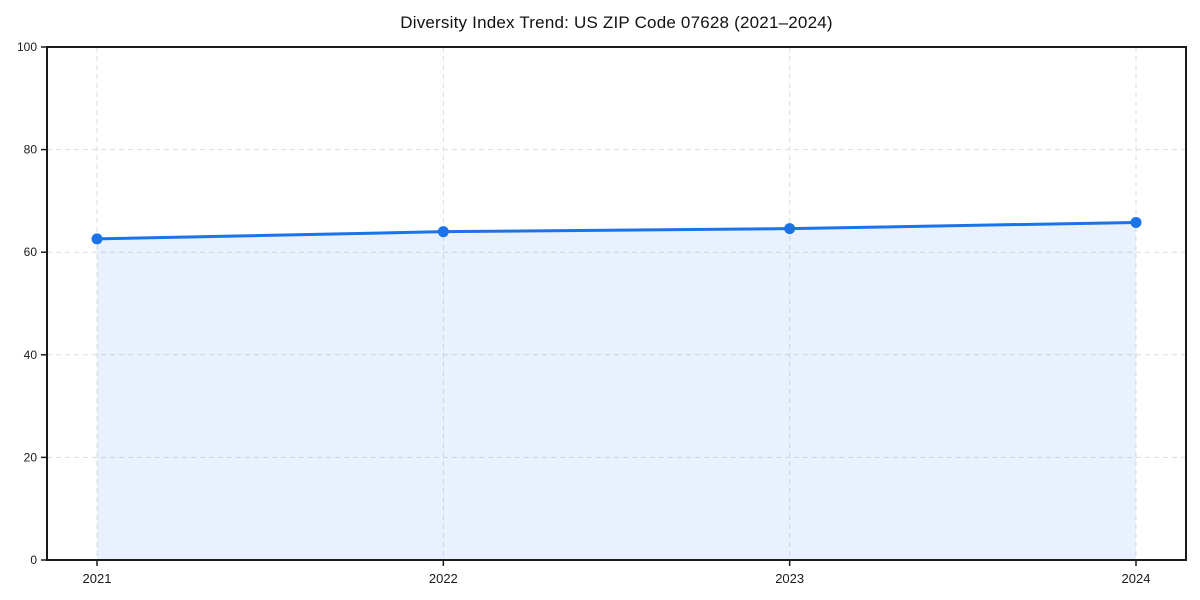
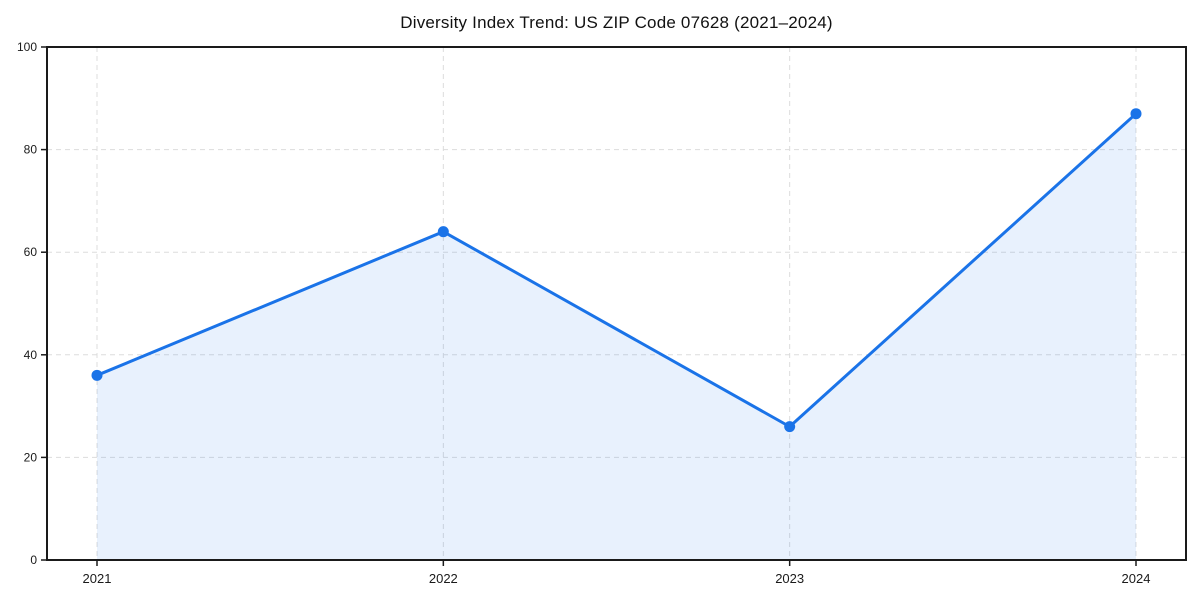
2021: 63 -> 36
2023: 65 -> 26
2024: 66 -> 87
